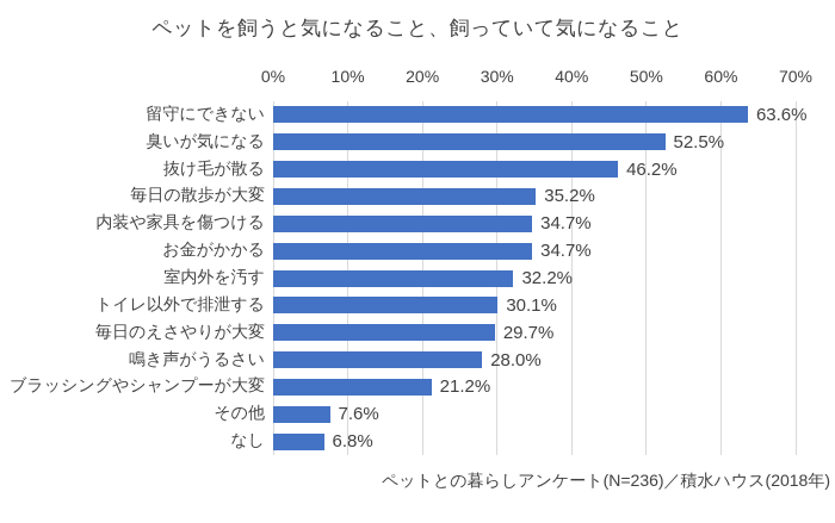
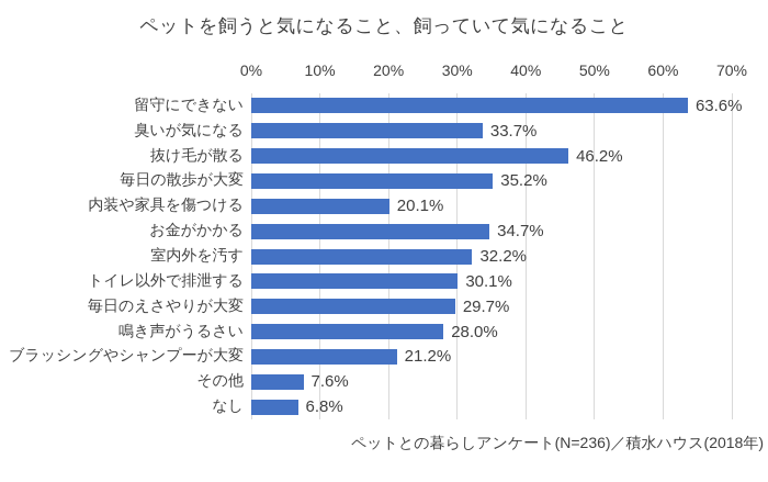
臭いが気になる: 52.5% -> 33.7%
内装や家具を傷つける: 34.7% -> 20.1%
